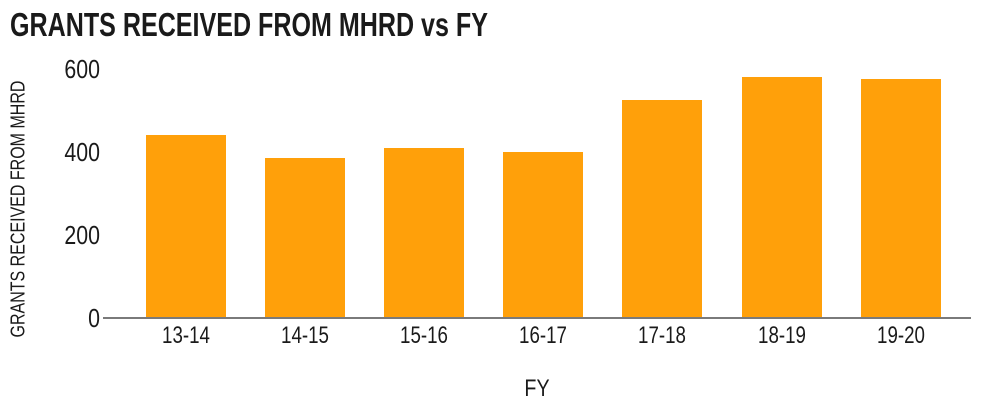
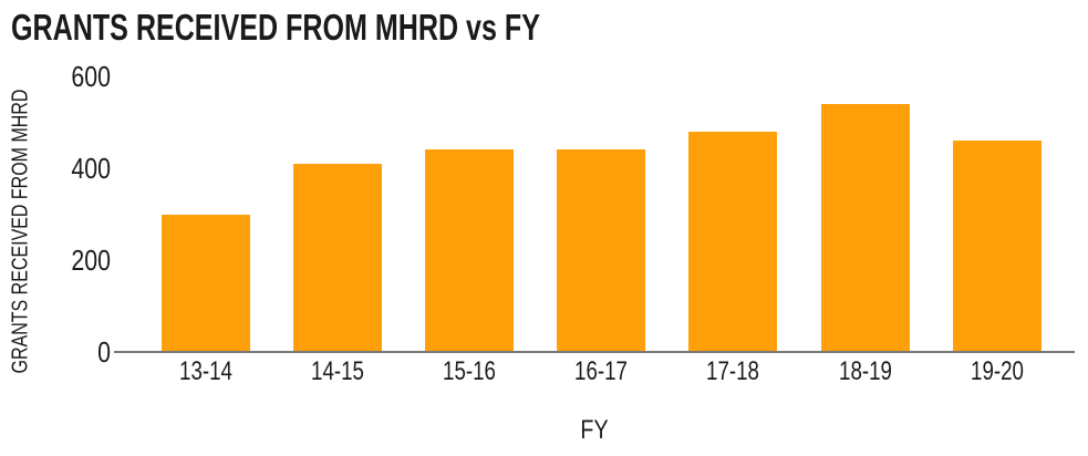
13-14: 440 -> 300
14-15: 380 -> 410
15-16: 410 -> 440
16-17: 400 -> 440
17-18: 520 -> 480
18-19: 580 -> 540
19-20: 580 -> 460
